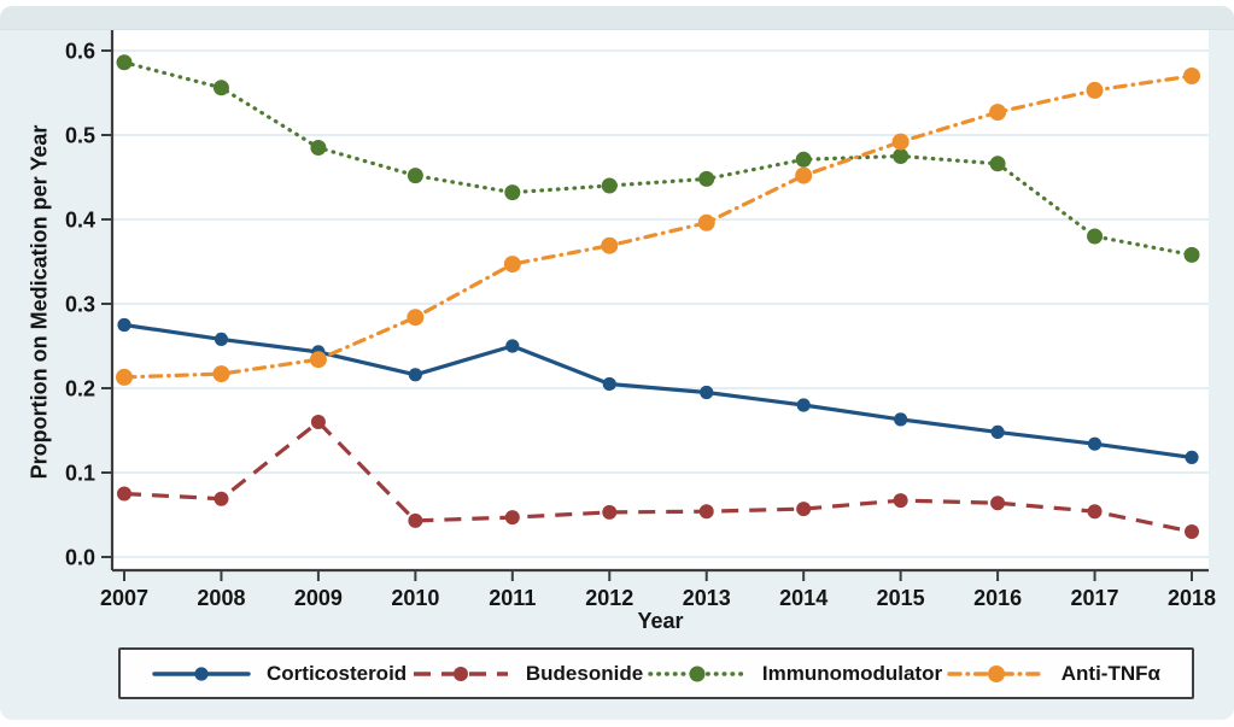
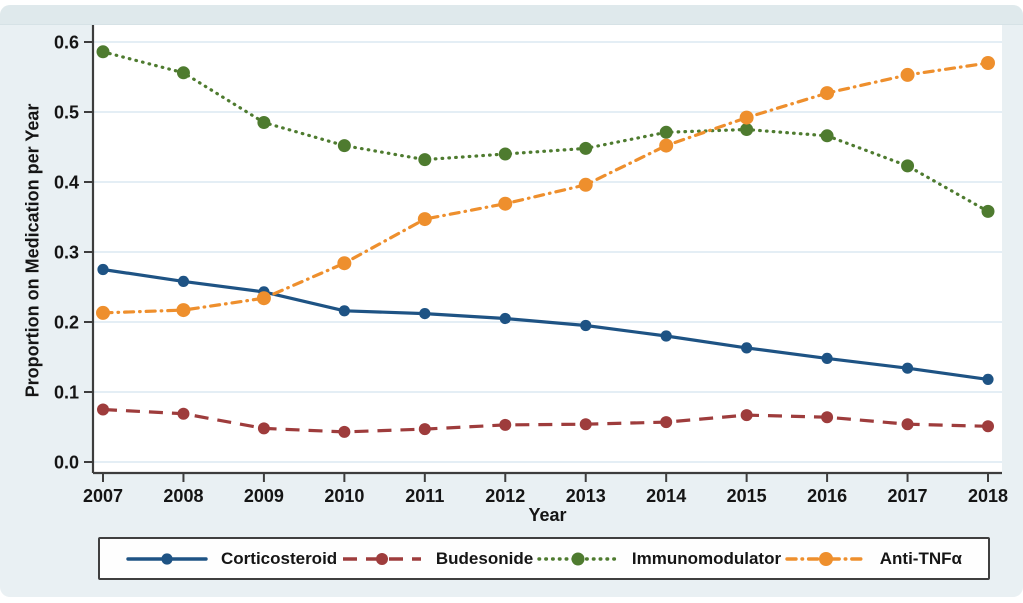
Budesonide/2009: 0.16 -> 0.05
Corticosteroid/2011: 0.25 -> 0.21
Immunomodulator/2017: 0.38 -> 0.42
Budesonide/2018: 0.03 -> 0.05
